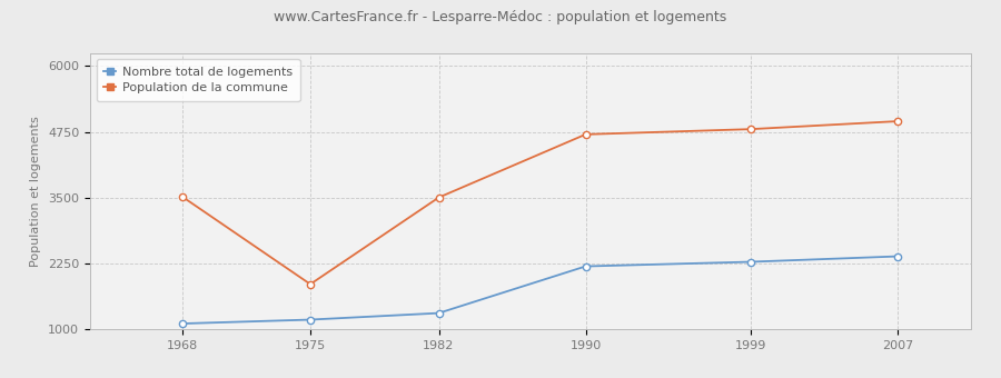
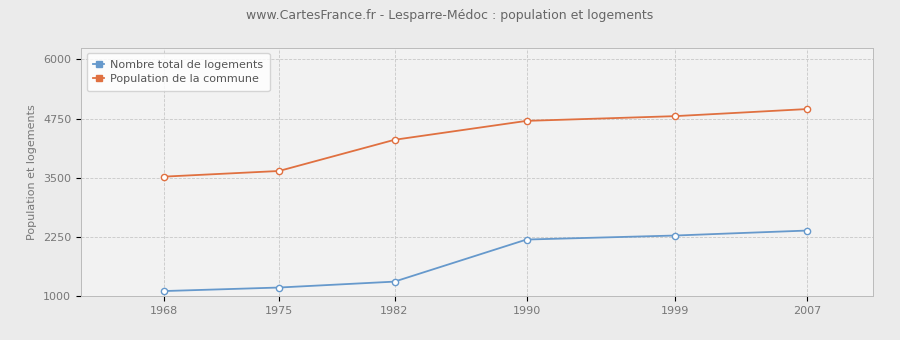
Population de la commune/1975: 1850 -> 3640
Population de la commune/1982: 3500 -> 4300
